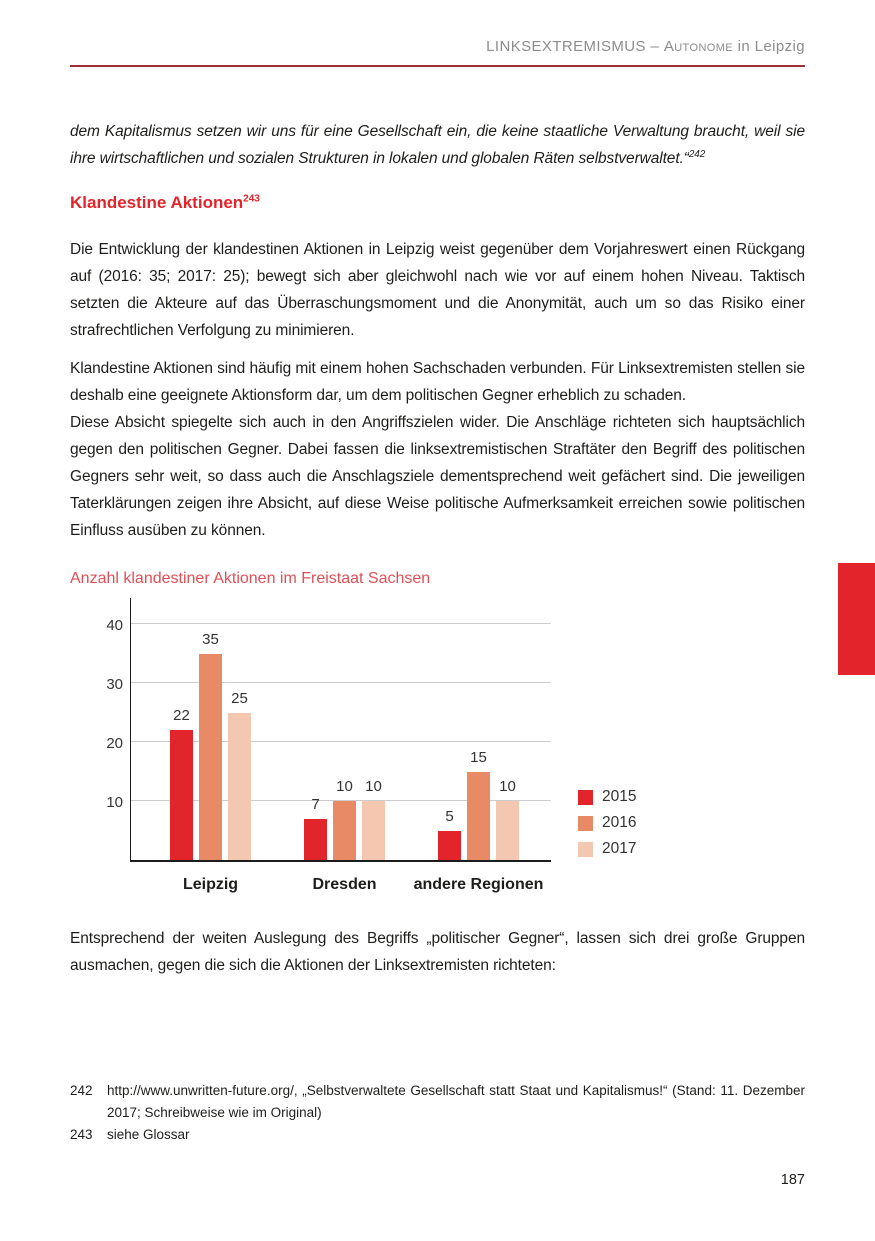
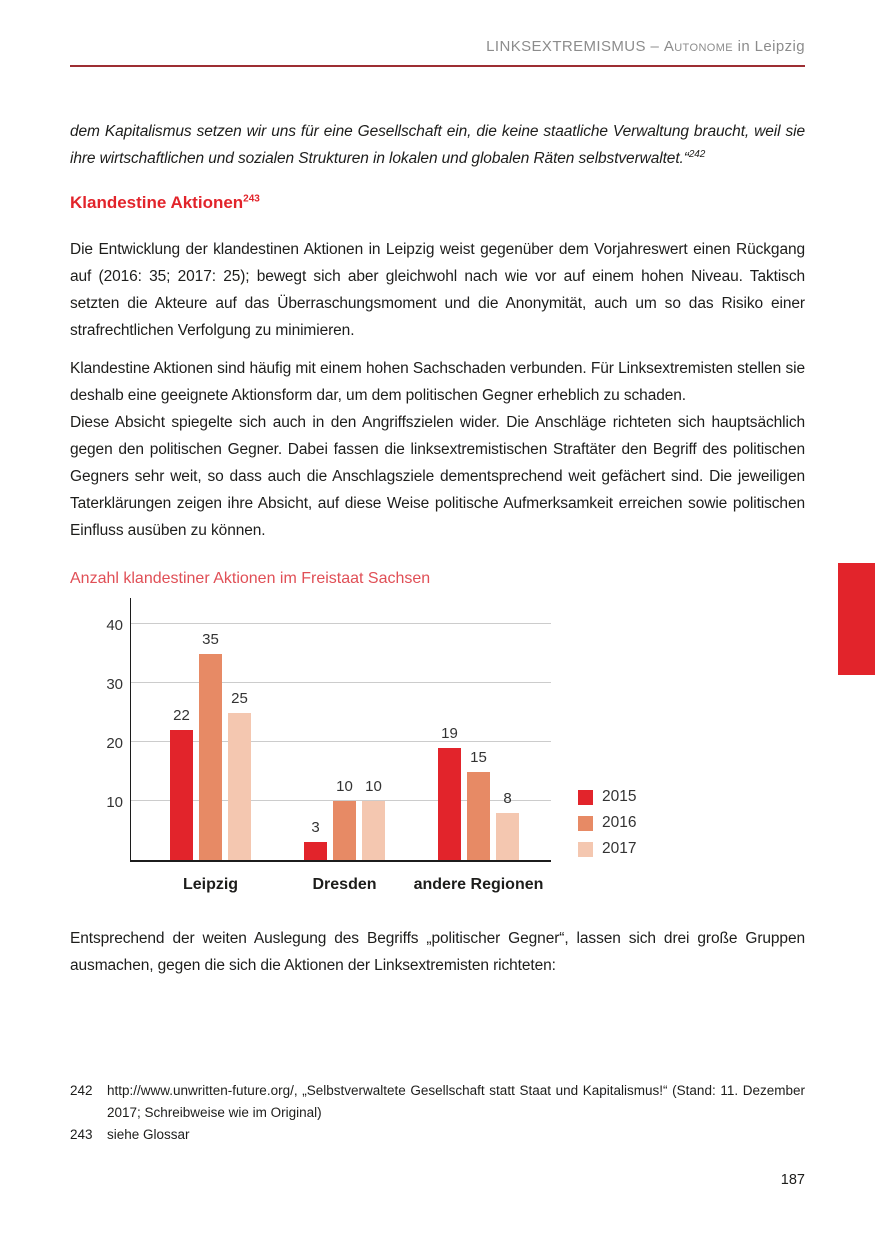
2015/Dresden: 7 -> 3
2015/andere Regionen: 5 -> 19
2017/andere Regionen: 10 -> 8
